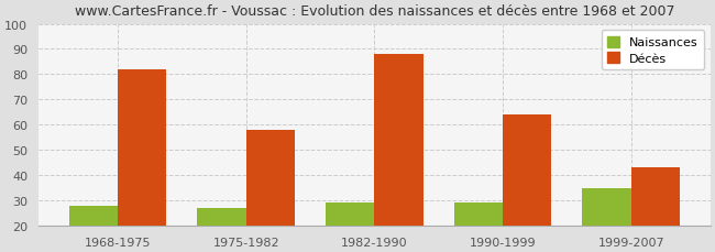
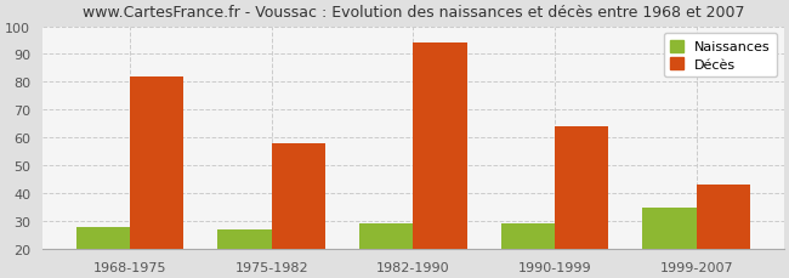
Décès/1982-1990: 88 -> 94
